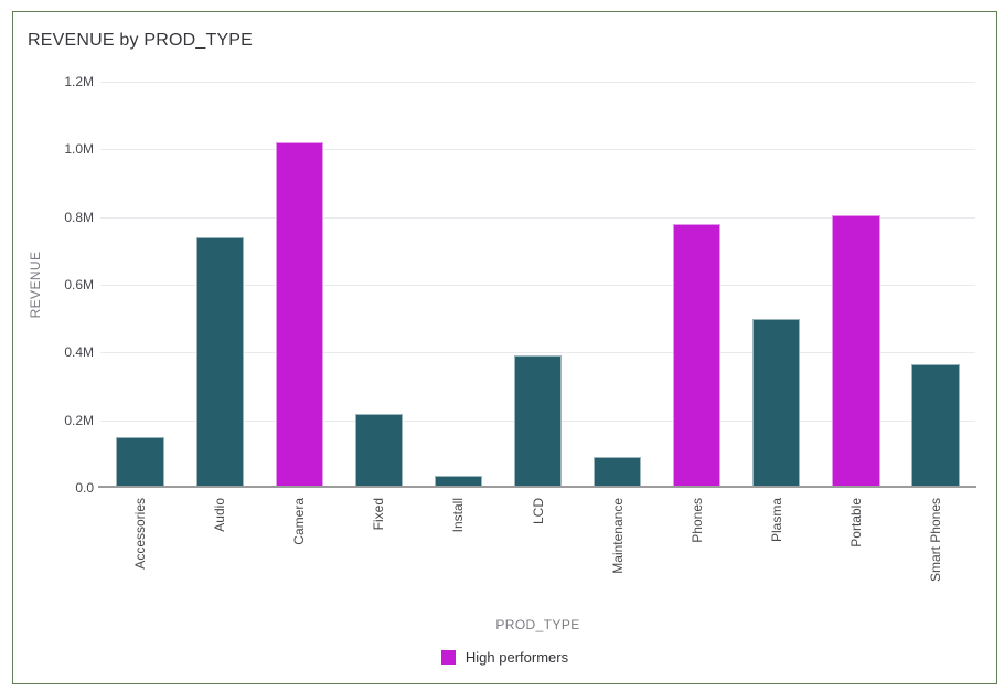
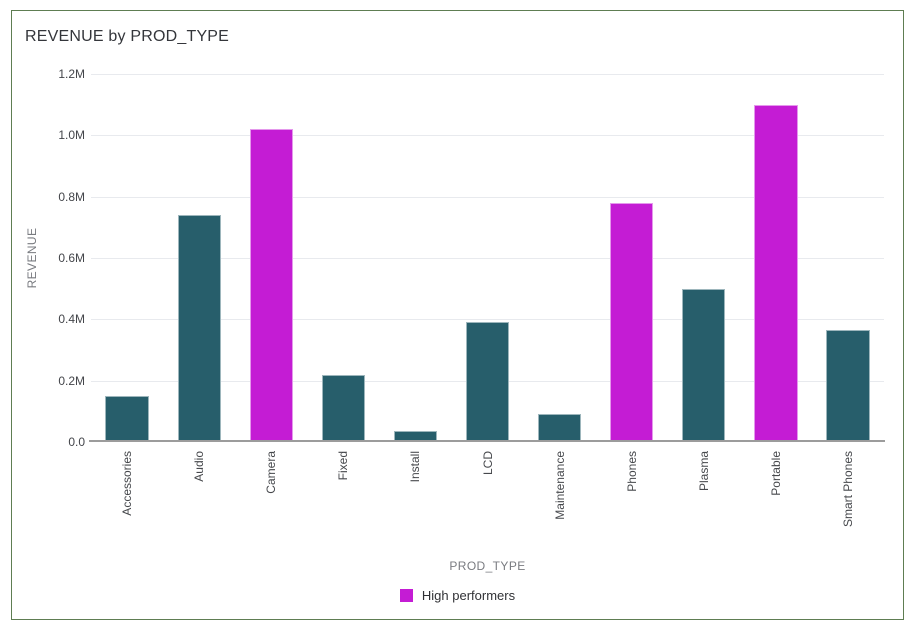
Portable: 0.81M -> 1.10M
